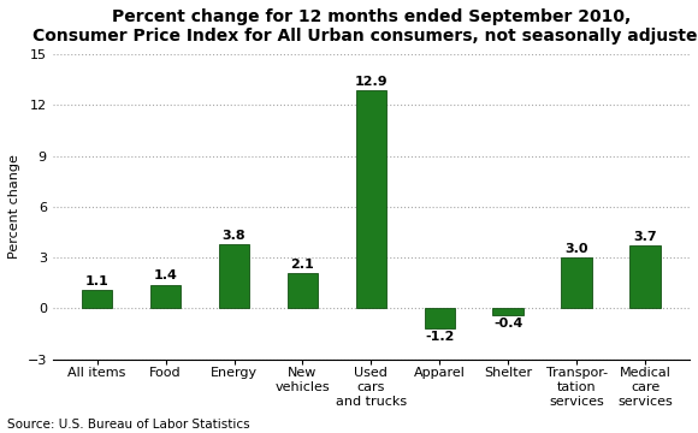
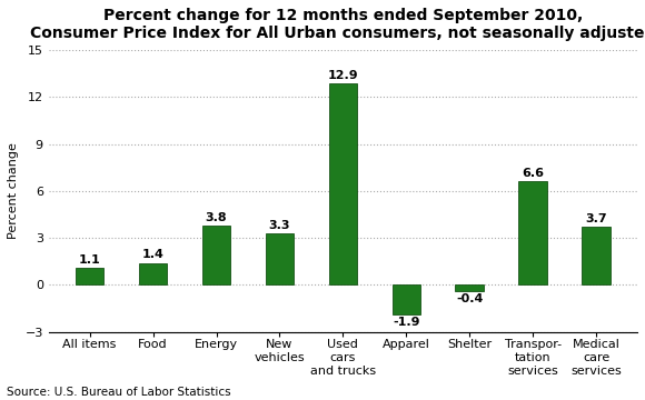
New vehicles: 2.1 -> 3.3
Apparel: -1.2 -> -1.9
Transpor- tation services: 3.0 -> 6.6
